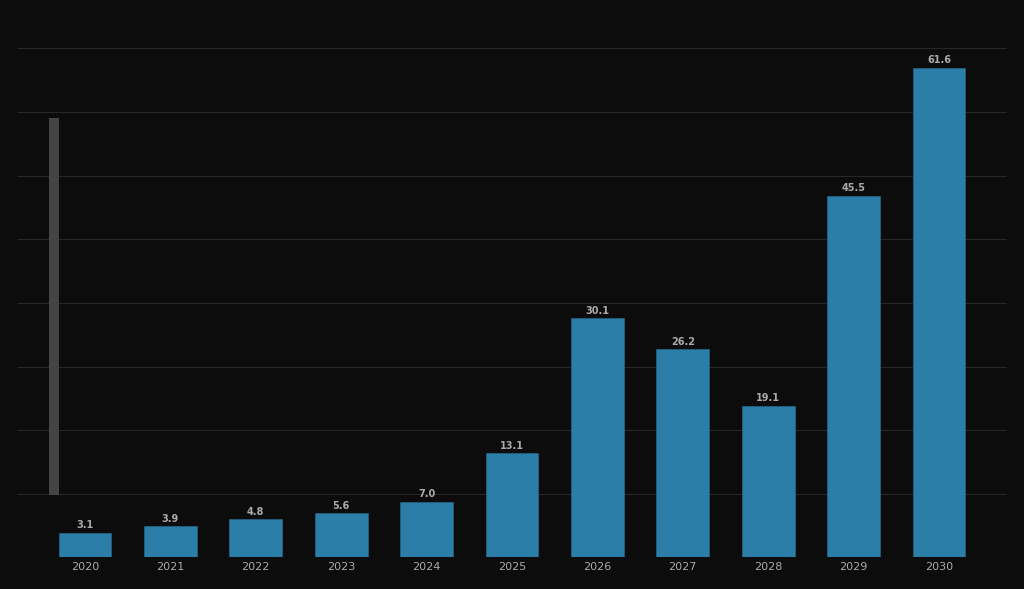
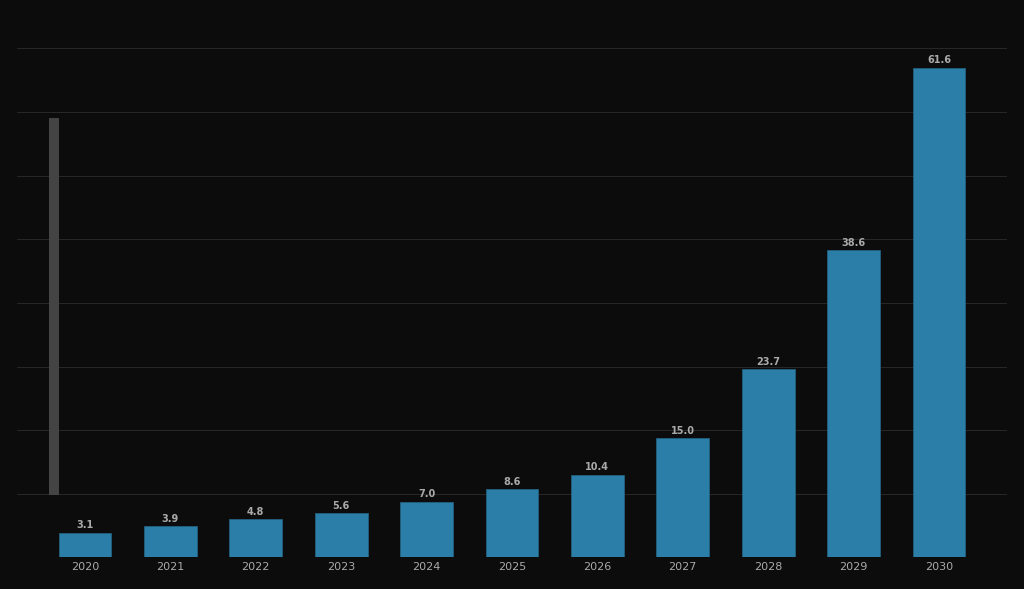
2025: 13.1 -> 8.6
2026: 30.1 -> 10.4
2027: 26.2 -> 15.0
2028: 19.1 -> 23.7
2029: 45.5 -> 38.6
